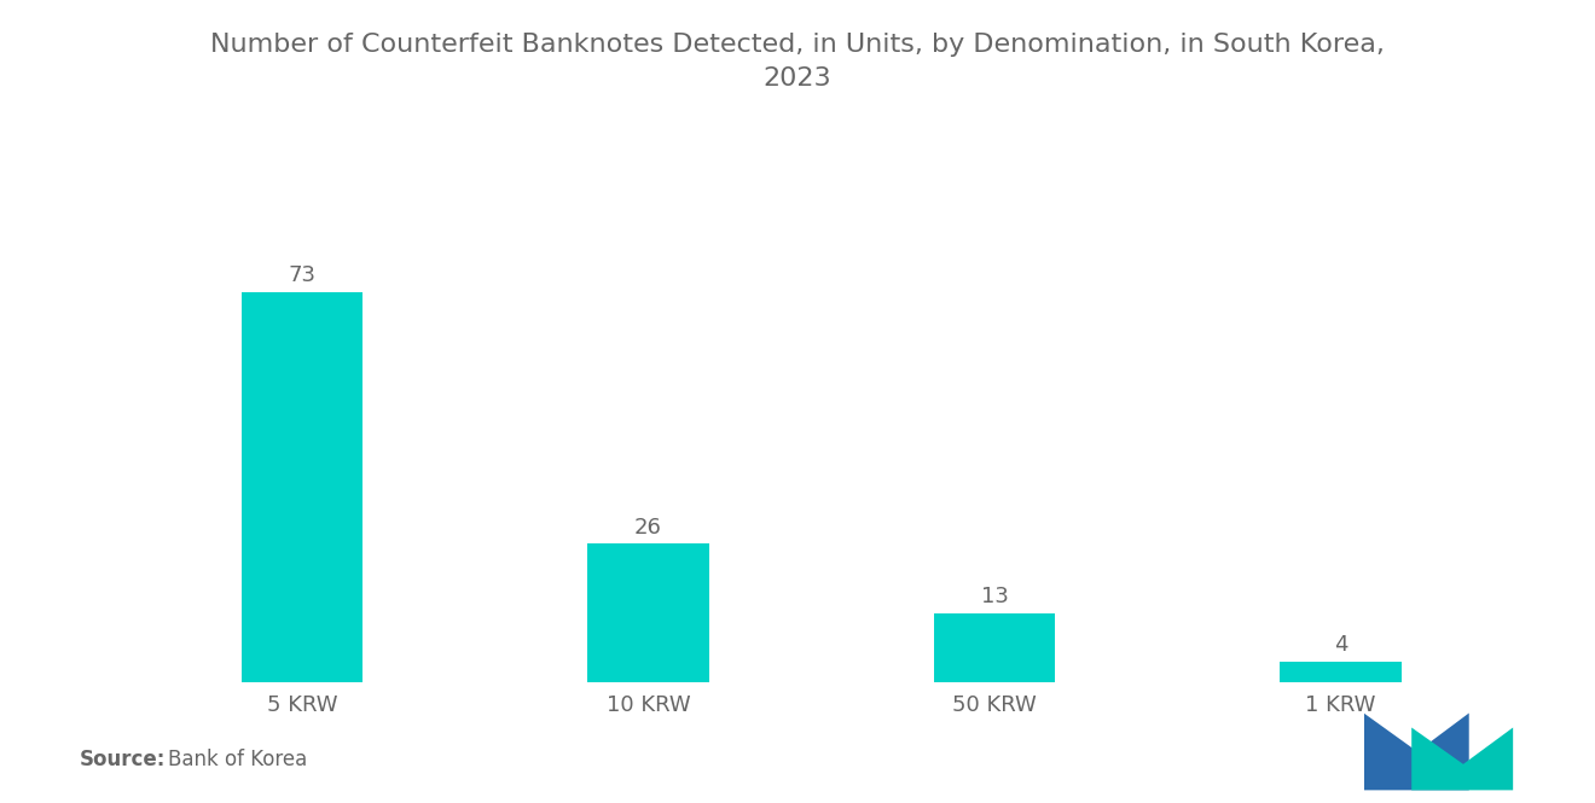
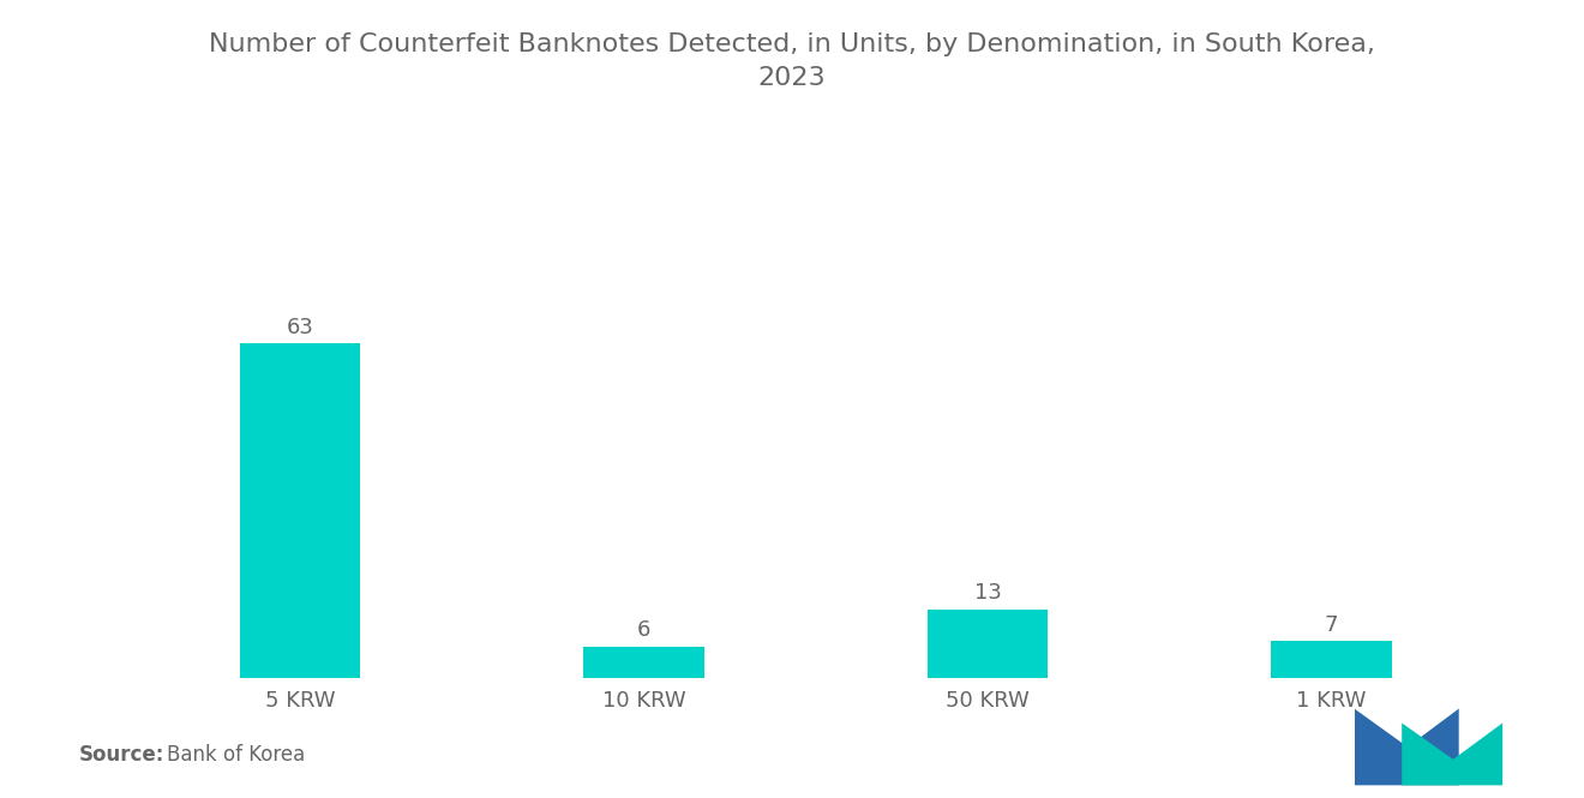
5 KRW: 73 -> 63
10 KRW: 26 -> 6
1 KRW: 4 -> 7
